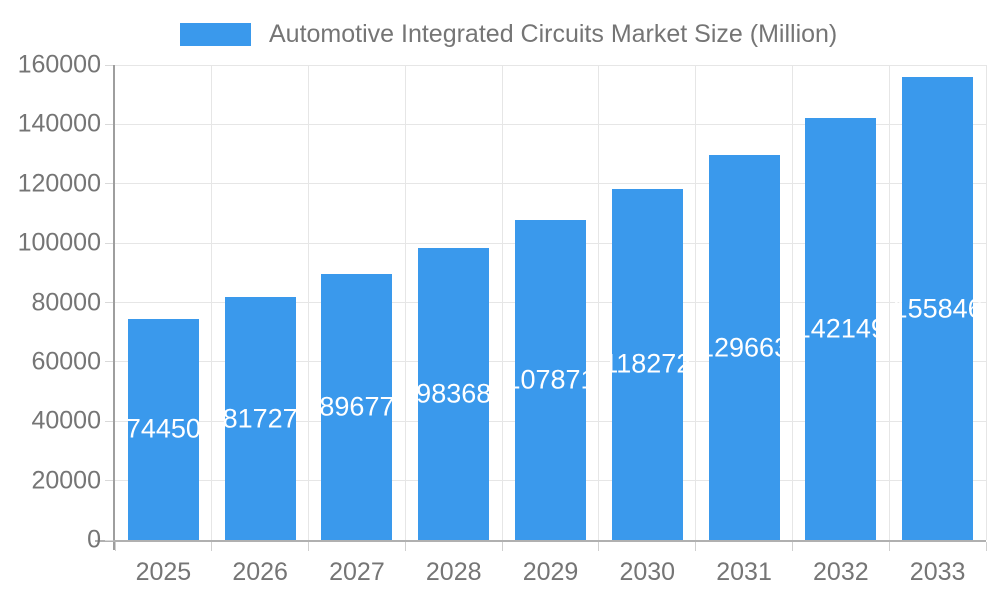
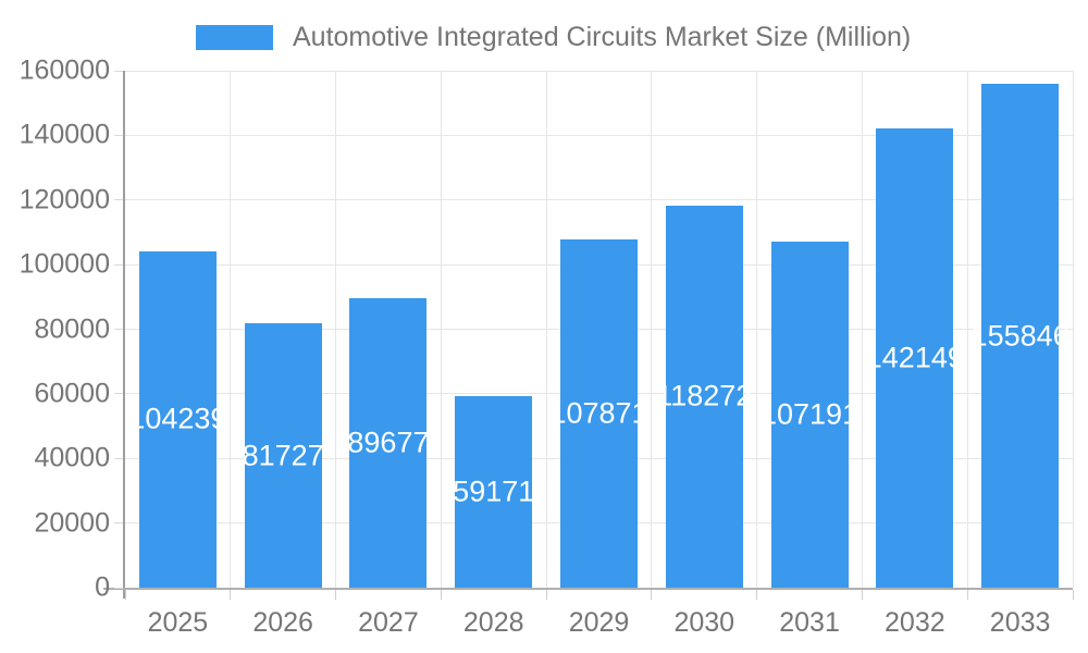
2025: 74450 -> 104239
2028: 98368 -> 59171
2031: 129663 -> 107191
